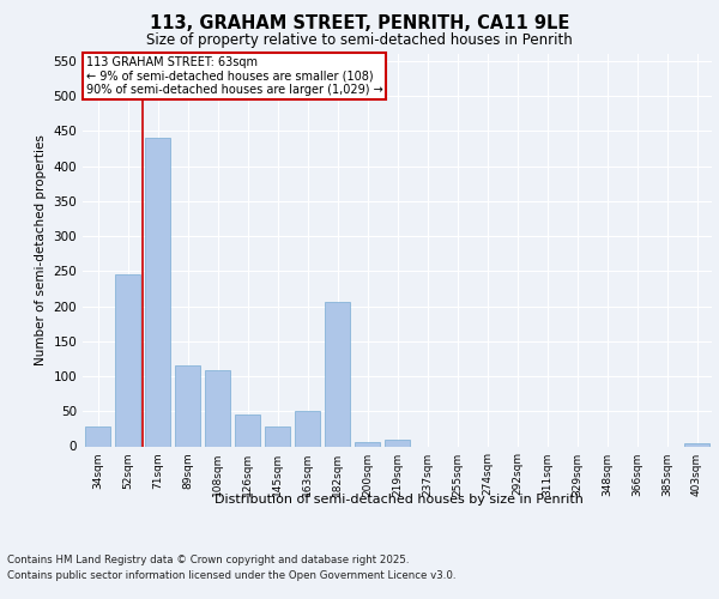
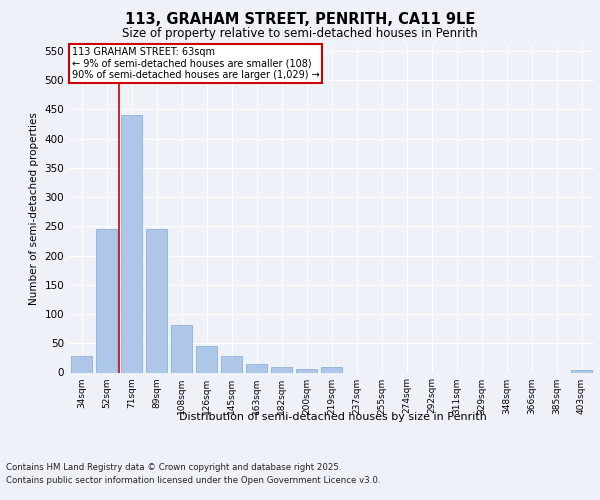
89sqm: 116 -> 245
108sqm: 108 -> 82
163sqm: 50 -> 15
182sqm: 206 -> 10
